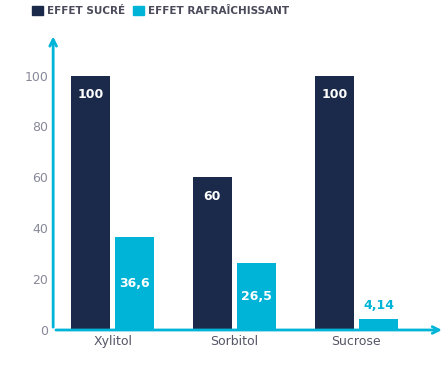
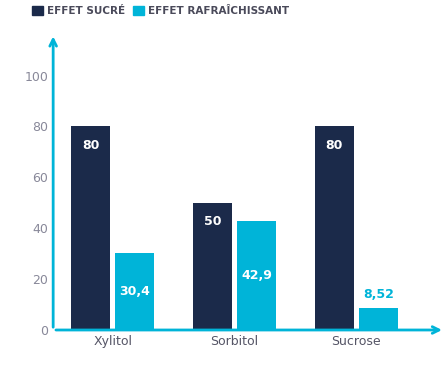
EFFET SUCRÉ/Xylitol: 100 -> 80
EFFET RAFRAÎCHISSANT/Xylitol: 36,6 -> 30,4
EFFET SUCRÉ/Sorbitol: 60 -> 50
EFFET RAFRAÎCHISSANT/Sorbitol: 26,5 -> 42,9
EFFET SUCRÉ/Sucrose: 100 -> 80
EFFET RAFRAÎCHISSANT/Sucrose: 4,14 -> 8,52
